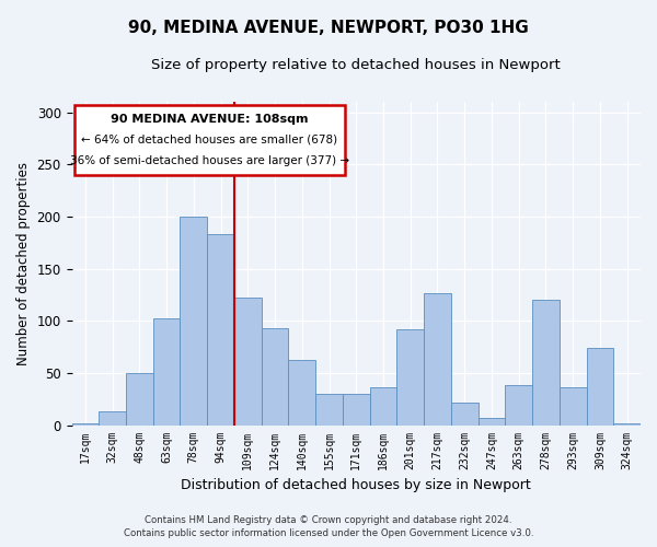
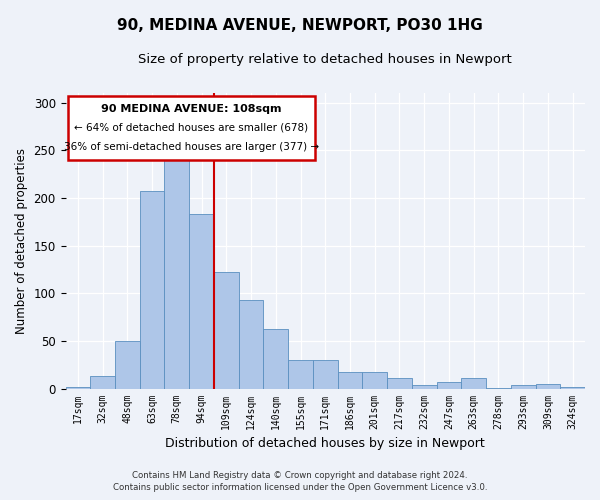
63sqm: 102 -> 207
78sqm: 200 -> 240
186sqm: 36 -> 17
201sqm: 92 -> 17
217sqm: 126 -> 11
232sqm: 22 -> 4
263sqm: 38 -> 11
278sqm: 120 -> 1
293sqm: 36 -> 4
309sqm: 74 -> 5
